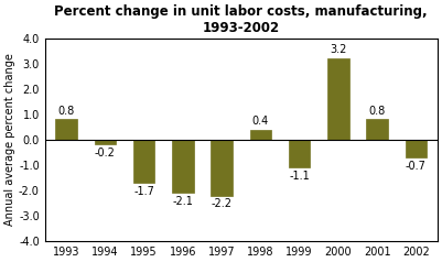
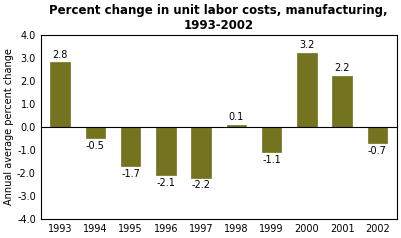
1993: 0.8 -> 2.8
1994: -0.2 -> -0.5
1998: 0.4 -> 0.1
2001: 0.8 -> 2.2
